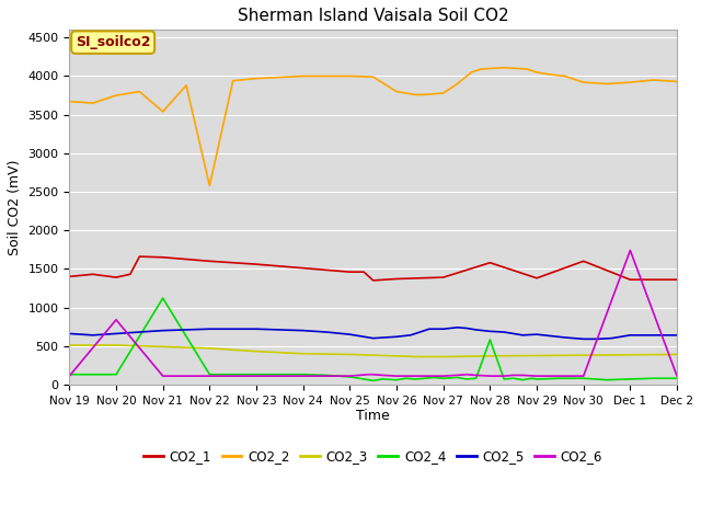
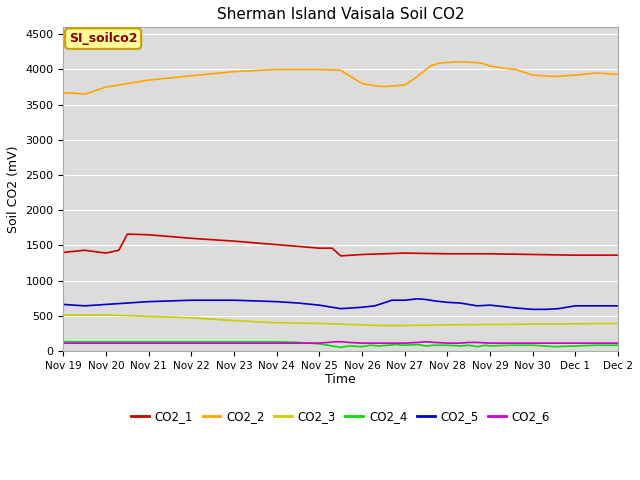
CO2_6/Nov 20: 840 -> 110
CO2_2/Nov 21: 3540 -> 3850
CO2_4/Nov 21: 1120 -> 130
CO2_2/Nov 22: 2580 -> 3910
CO2_1/Nov 28: 1580 -> 1380
CO2_4/Nov 28: 580 -> 80
CO2_1/Nov 30: 1600 -> 1370
CO2_6/Dec 1: 1740 -> 110
